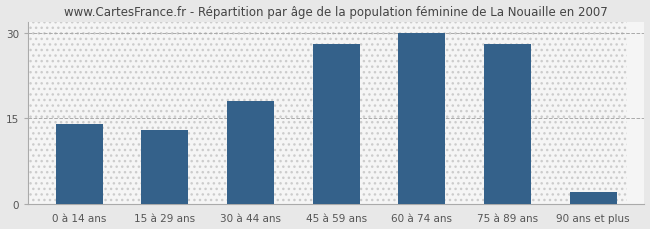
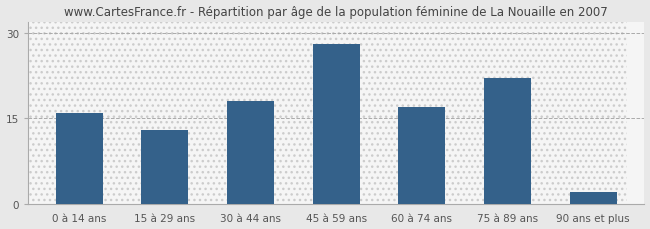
0 à 14 ans: 14 -> 16
60 à 74 ans: 30 -> 17
75 à 89 ans: 28 -> 22
